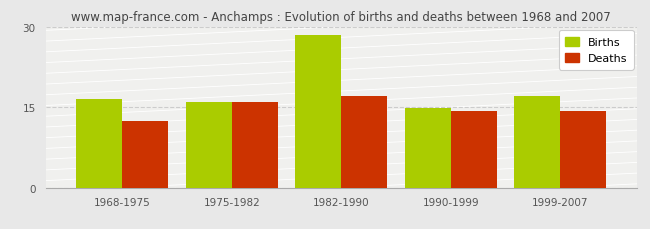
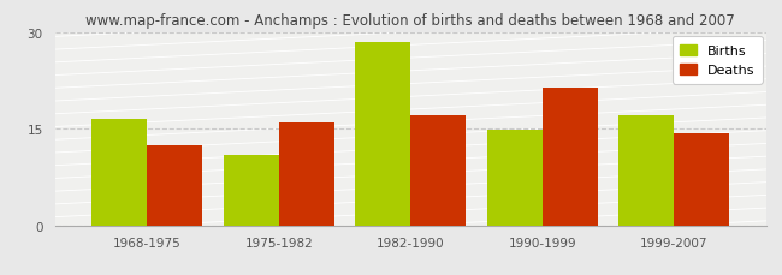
Births/1975-1982: 16.0 -> 11.0
Deaths/1990-1999: 14.3 -> 21.4
